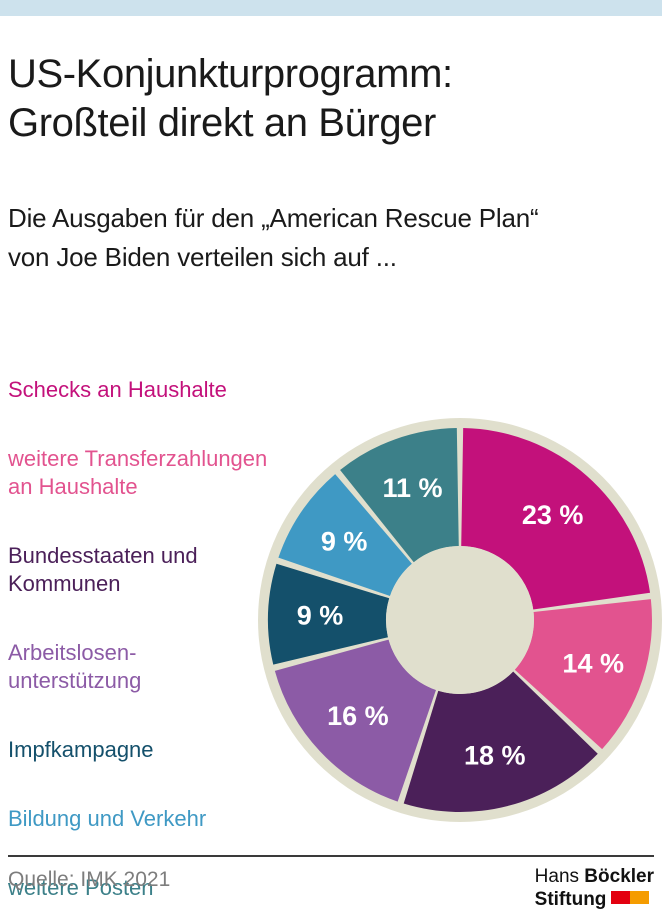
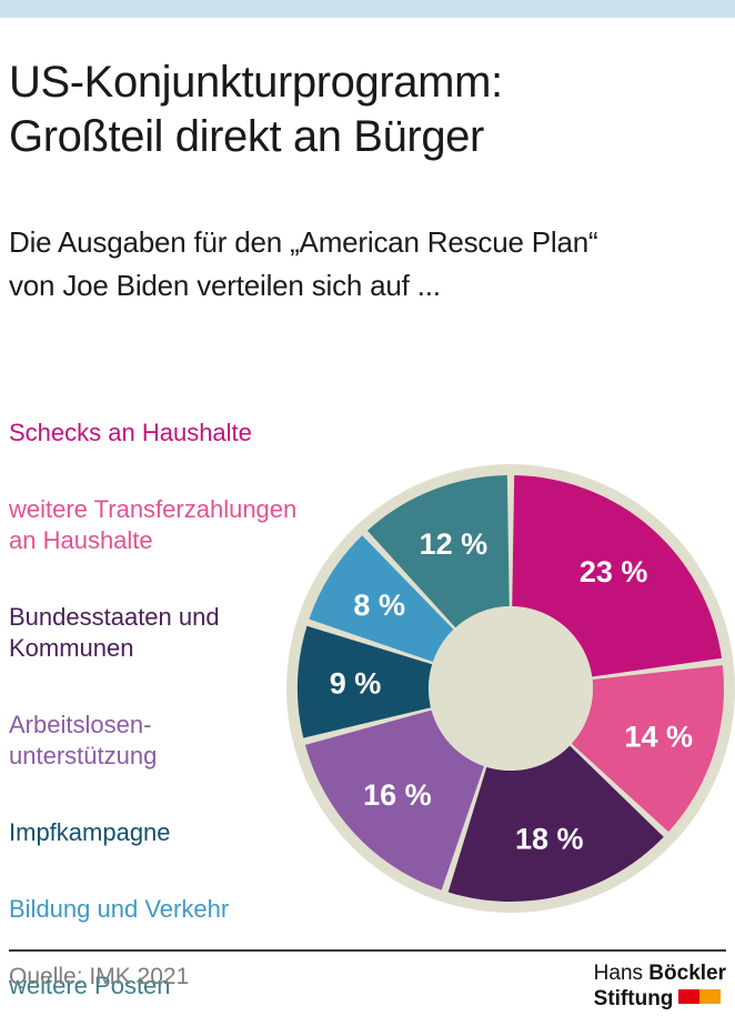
Bildung und Verkehr: 9 -> 8
weitere Posten: 11 -> 12
